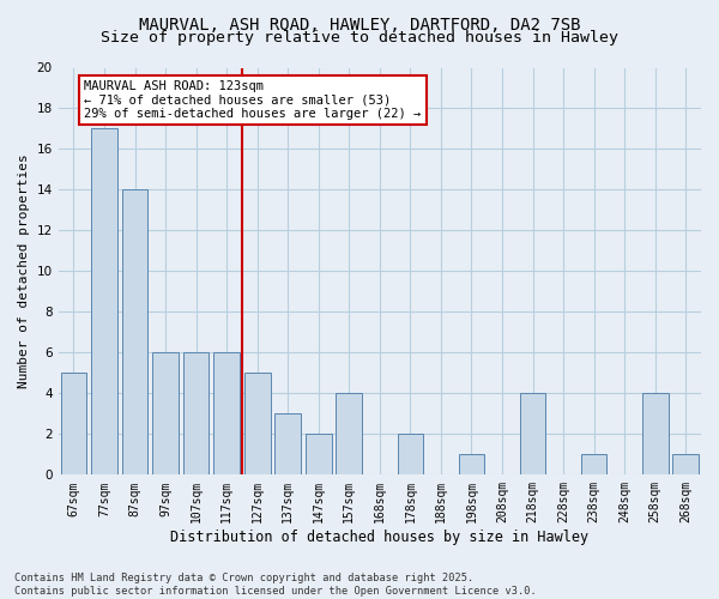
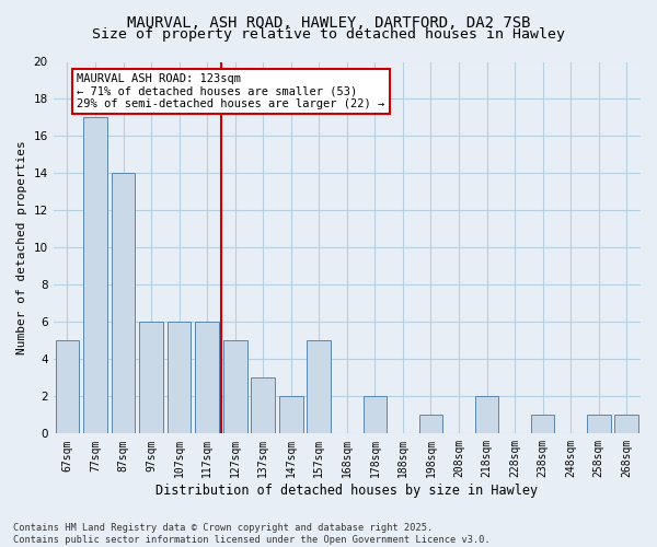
157sqm: 4 -> 5
218sqm: 4 -> 2
258sqm: 4 -> 1
